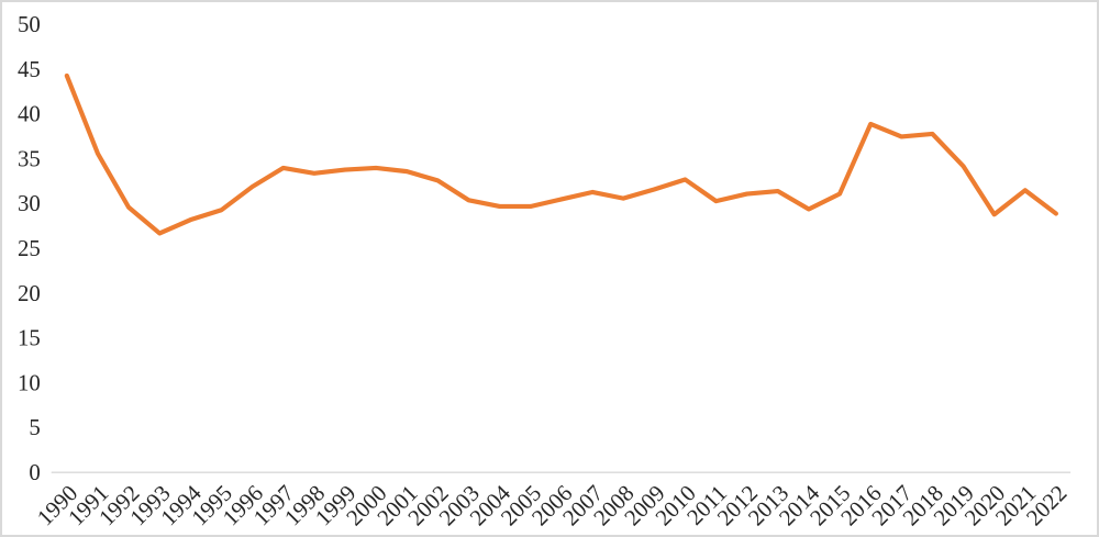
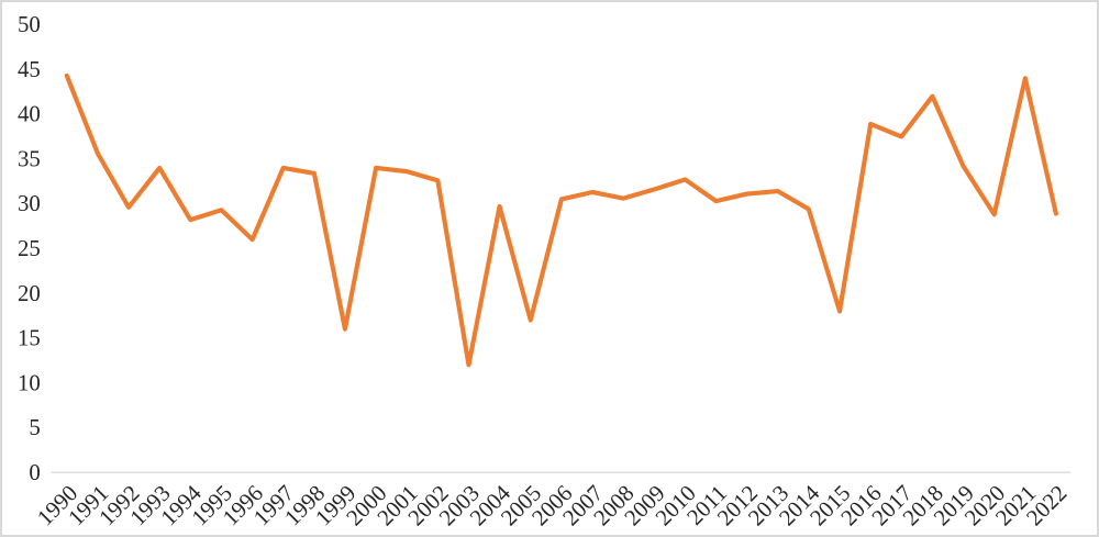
1993: 27 -> 34
1996: 32 -> 26
1999: 34 -> 16
2003: 30 -> 12
2005: 30 -> 17
2015: 31 -> 18
2018: 38 -> 42
2021: 32 -> 44
